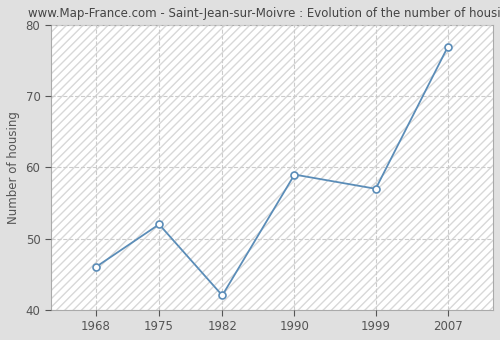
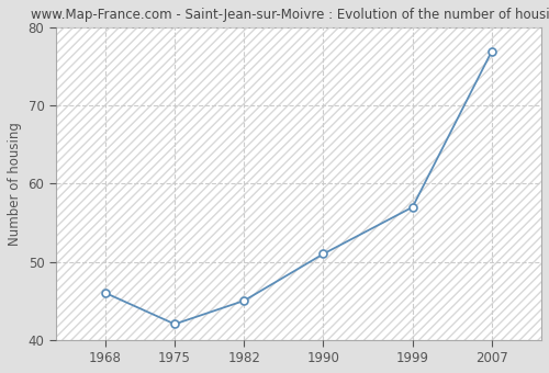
1975: 52 -> 42
1982: 42 -> 45
1990: 59 -> 51
